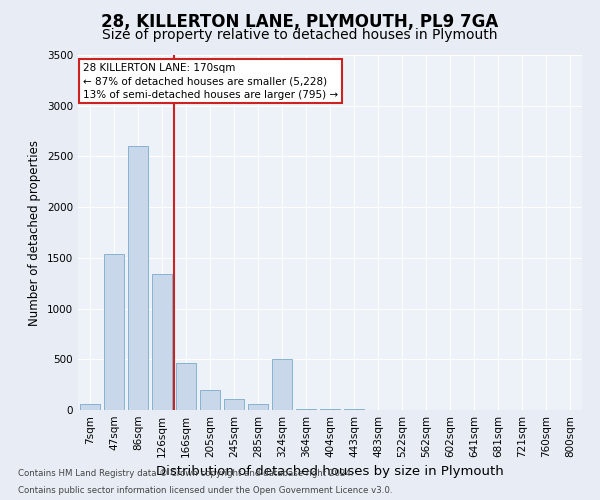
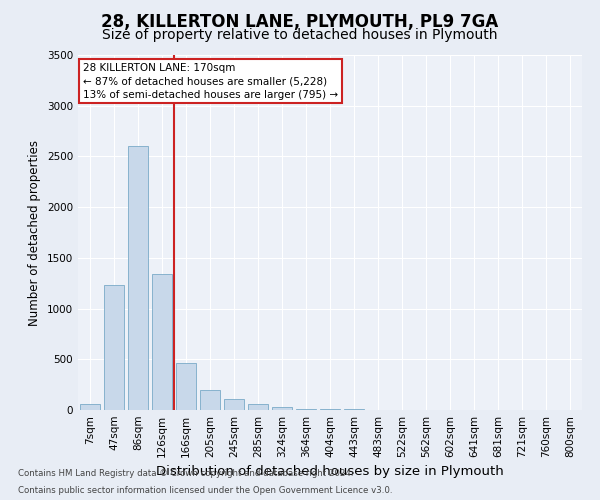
47sqm: 1540 -> 1230
324sqm: 500 -> 30
